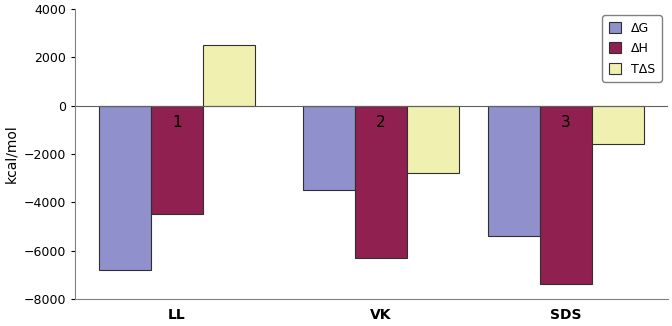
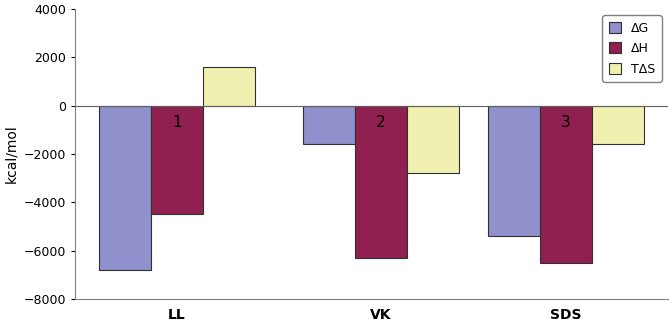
TΔS/LL: 2500 -> 1600
ΔG/VK: -3500 -> -1600
ΔH/SDS: -7400 -> -6500
